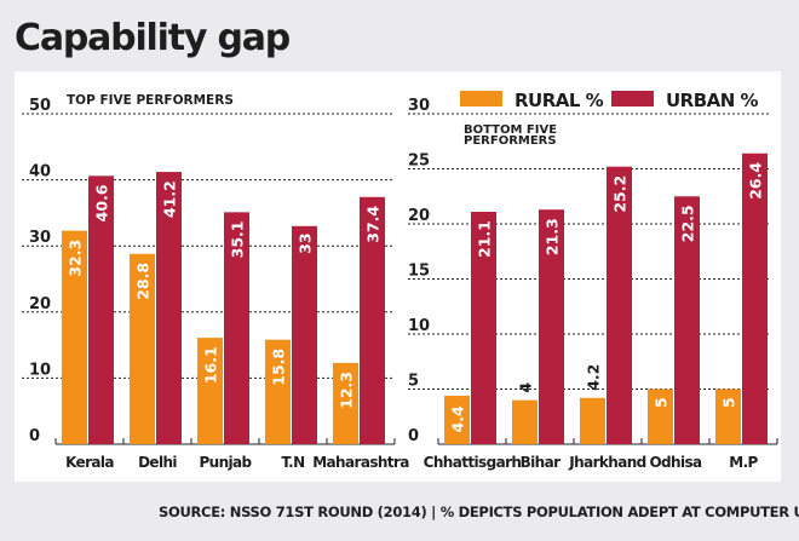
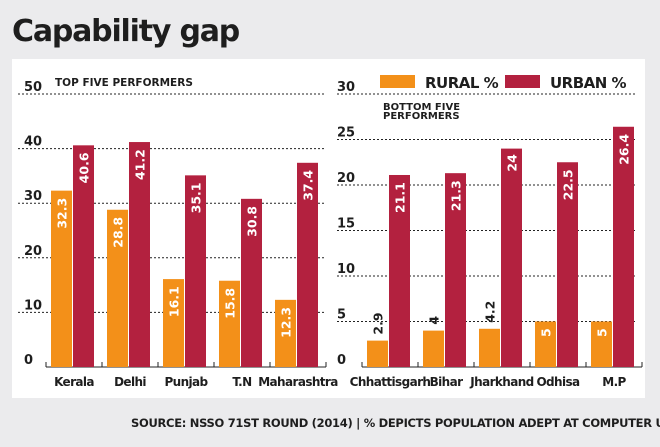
TOP FIVE PERFORMERS/URBAN %/T.N: 33 -> 30.8
BOTTOM FIVE PERFORMERS/RURAL %/Chhattisgarh: 4.4 -> 2.9
BOTTOM FIVE PERFORMERS/URBAN %/Jharkhand: 25.2 -> 24
